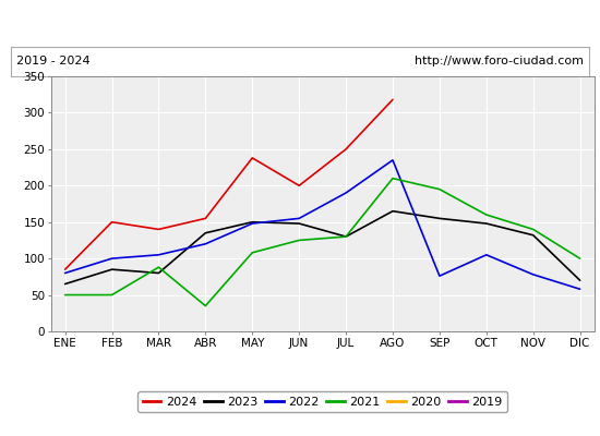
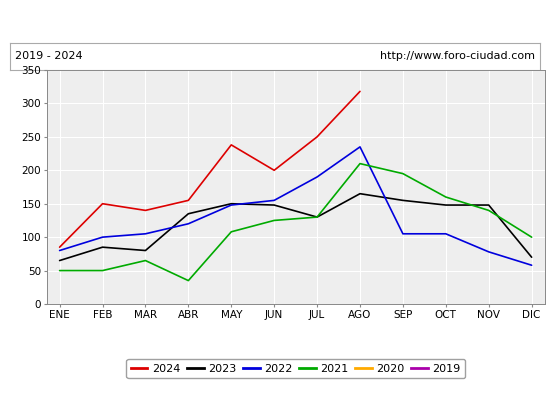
2021/MAR: 88 -> 65
2022/SEP: 76 -> 105
2023/NOV: 132 -> 148
